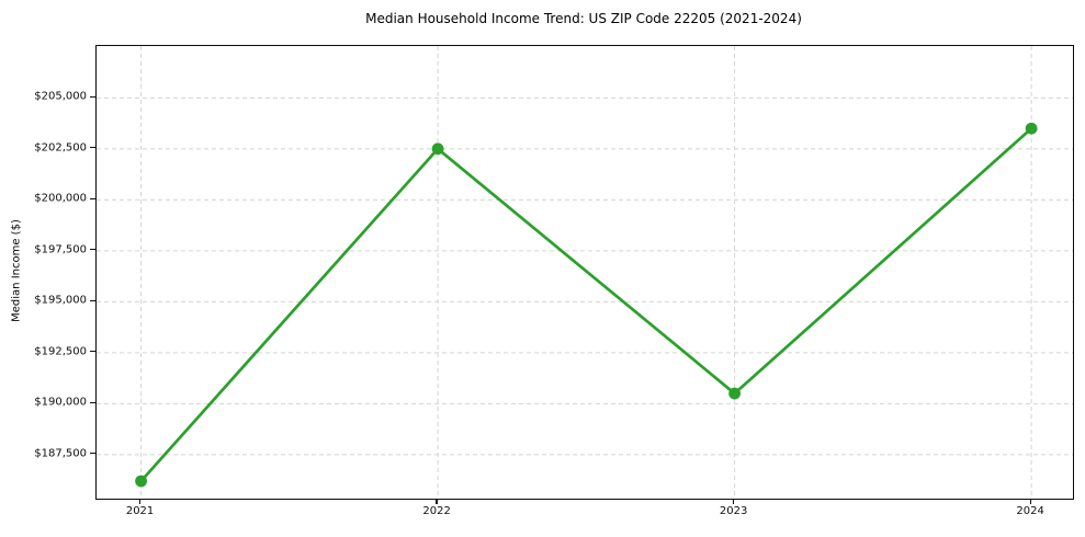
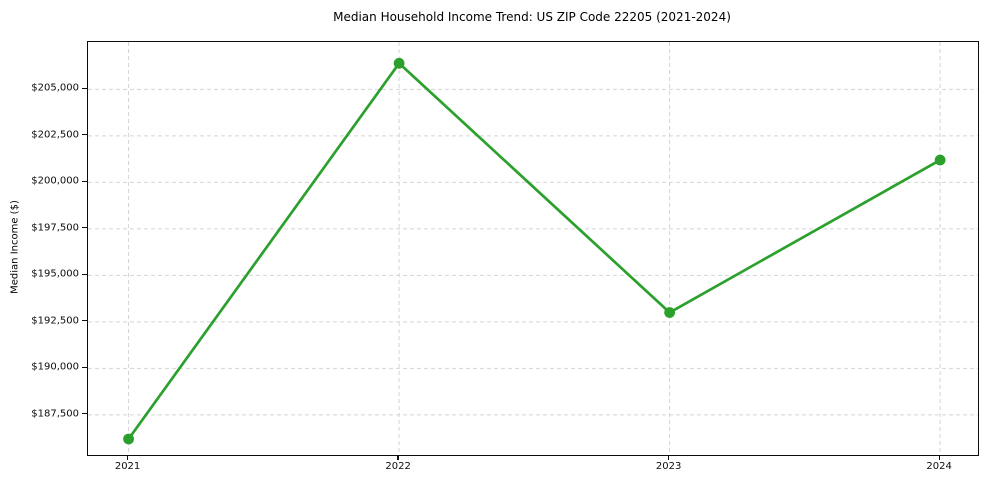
2022: $202500 -> $206400
2023: $190500 -> $193000
2024: $203500 -> $201200
